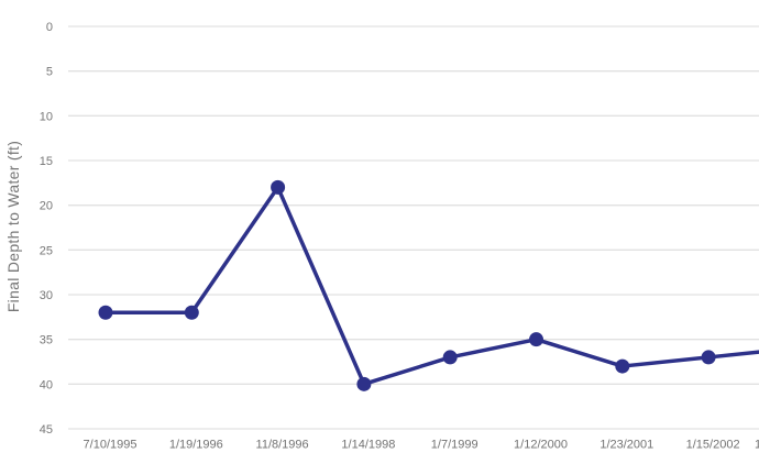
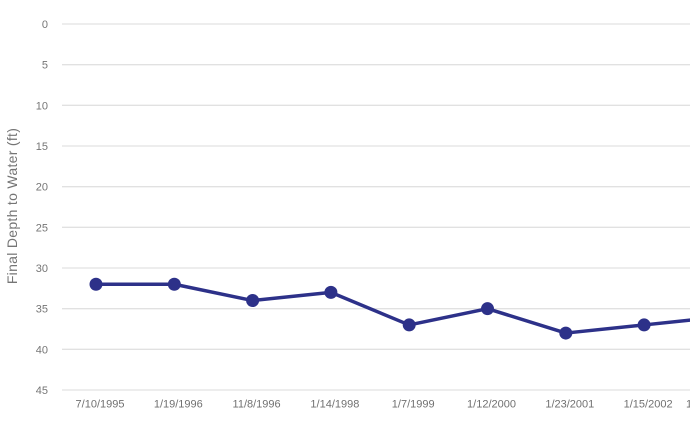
11/8/1996: 18 -> 34
1/14/1998: 40 -> 33
